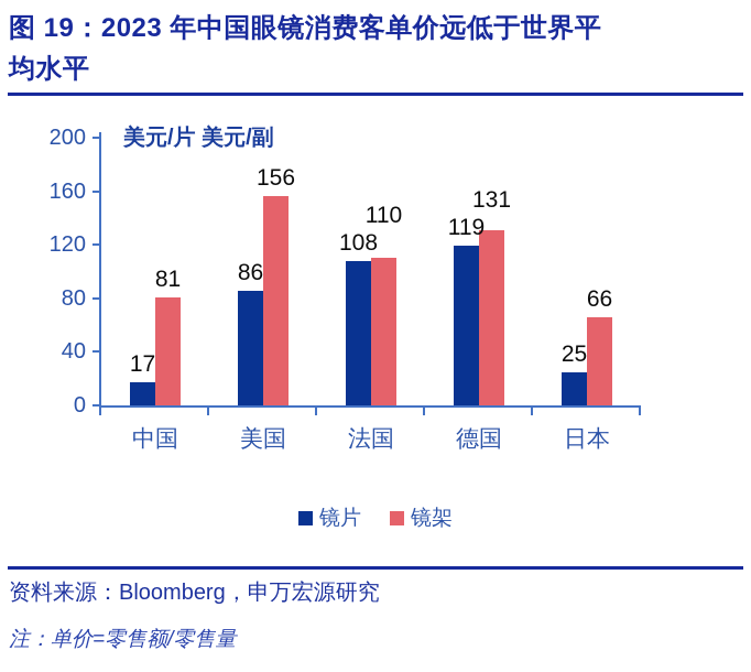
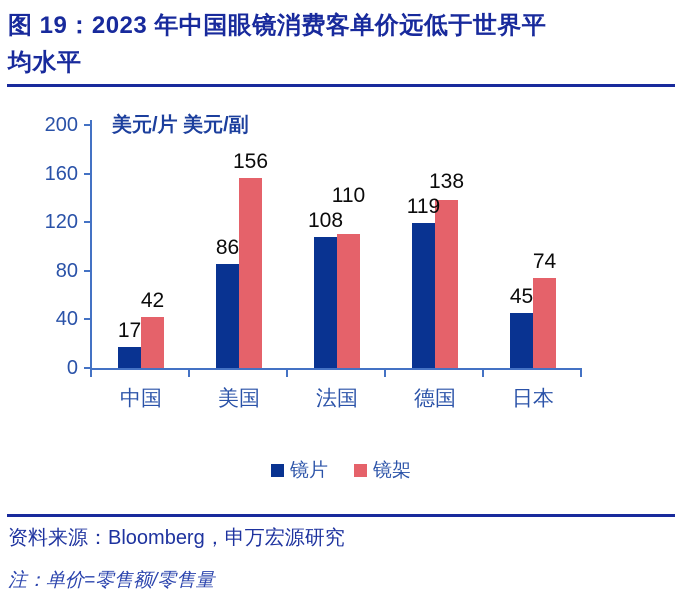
镜架/中国: 81 -> 42
镜架/德国: 131 -> 138
镜片/日本: 25 -> 45
镜架/日本: 66 -> 74
